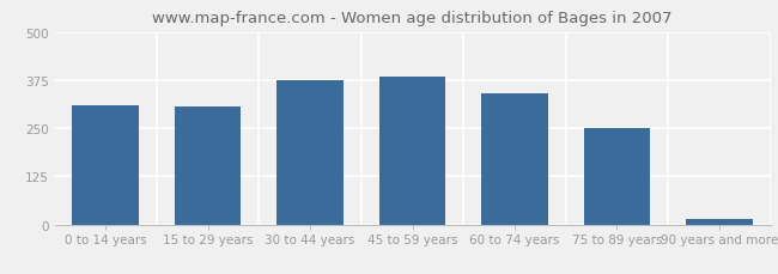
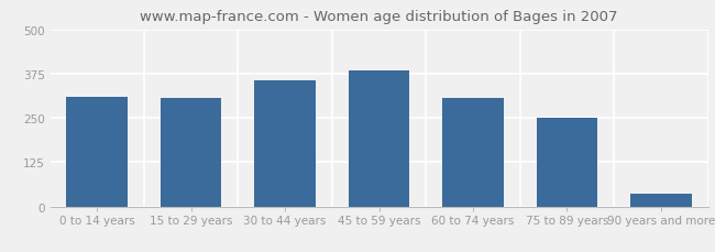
30 to 44 years: 375 -> 355
60 to 74 years: 340 -> 305
90 years and more: 15 -> 35
